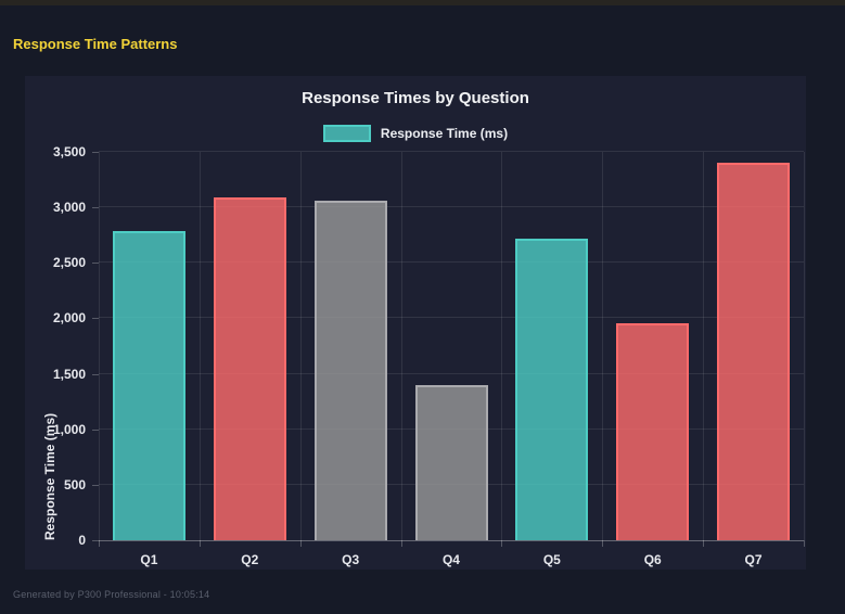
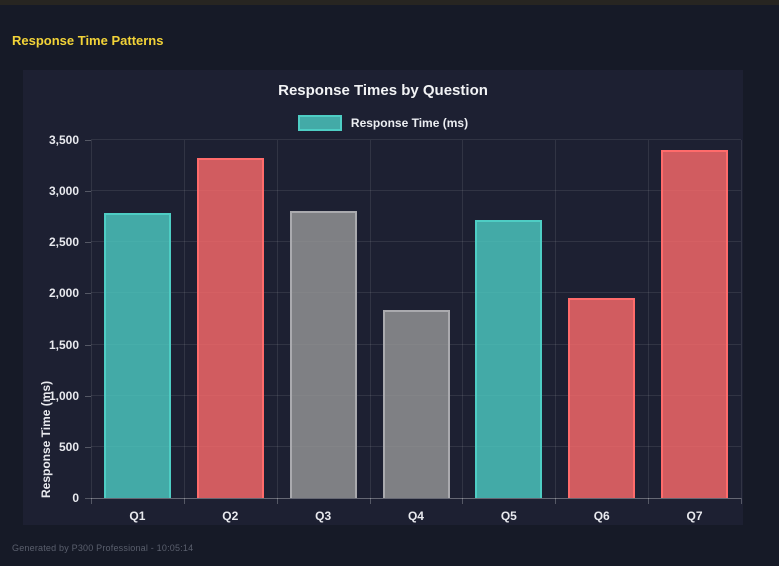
Q2: 3090 -> 3320
Q3: 3060 -> 2800
Q4: 1400 -> 1840
